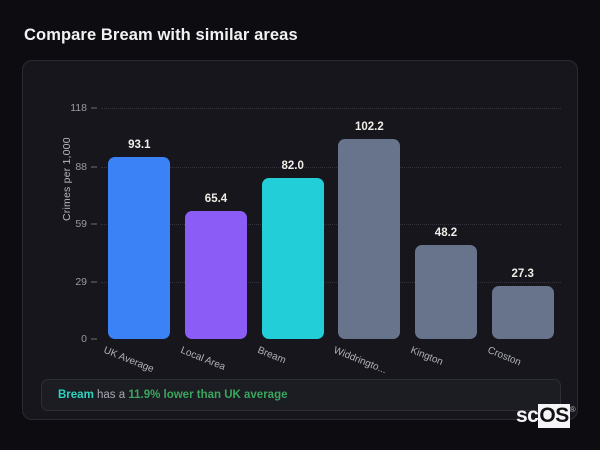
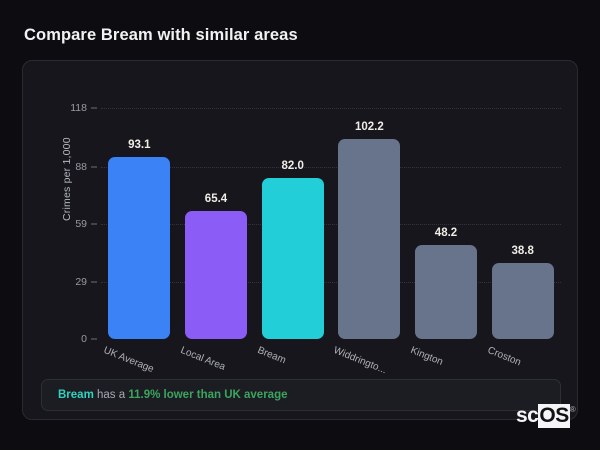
Croston: 27.3 -> 38.8
